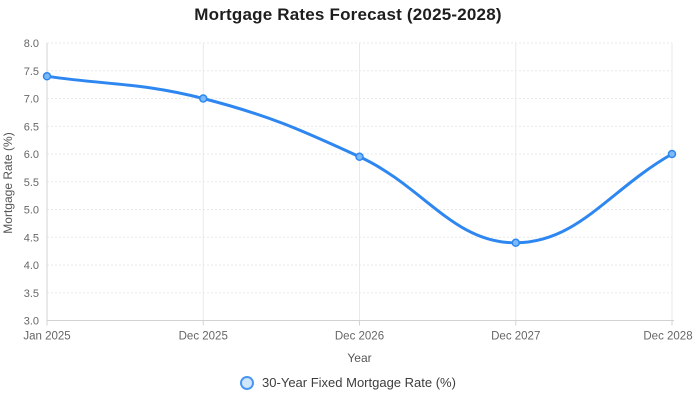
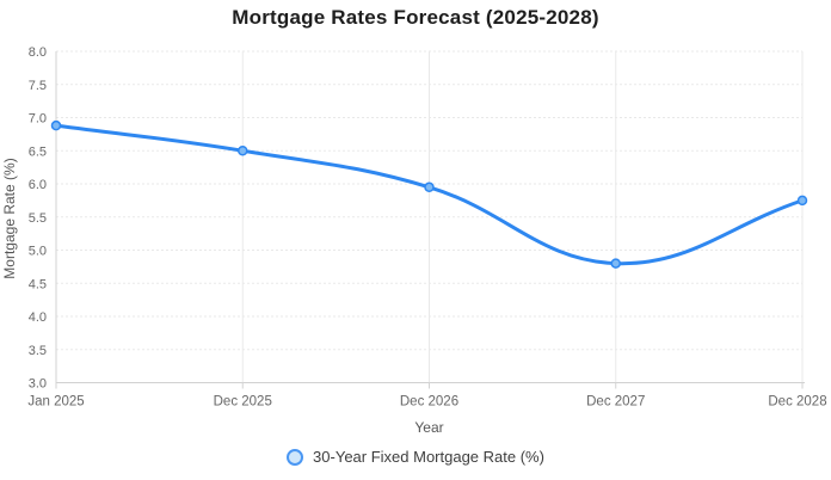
Jan 2025: 7.4 -> 6.9
Dec 2025: 7.0 -> 6.5
Dec 2027: 4.4 -> 4.8
Dec 2028: 6.0 -> 5.8
